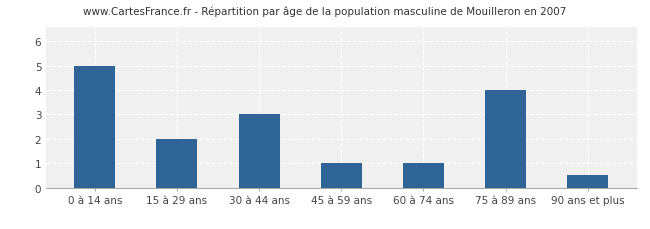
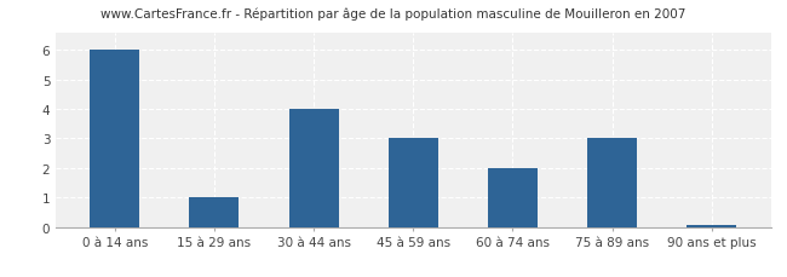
0 à 14 ans: 5.00 -> 6.00
15 à 29 ans: 2.00 -> 1.00
30 à 44 ans: 3.00 -> 4.00
45 à 59 ans: 1.00 -> 3.00
60 à 74 ans: 1.00 -> 2.00
75 à 89 ans: 4.00 -> 3.00
90 ans et plus: 0.50 -> 0.05
